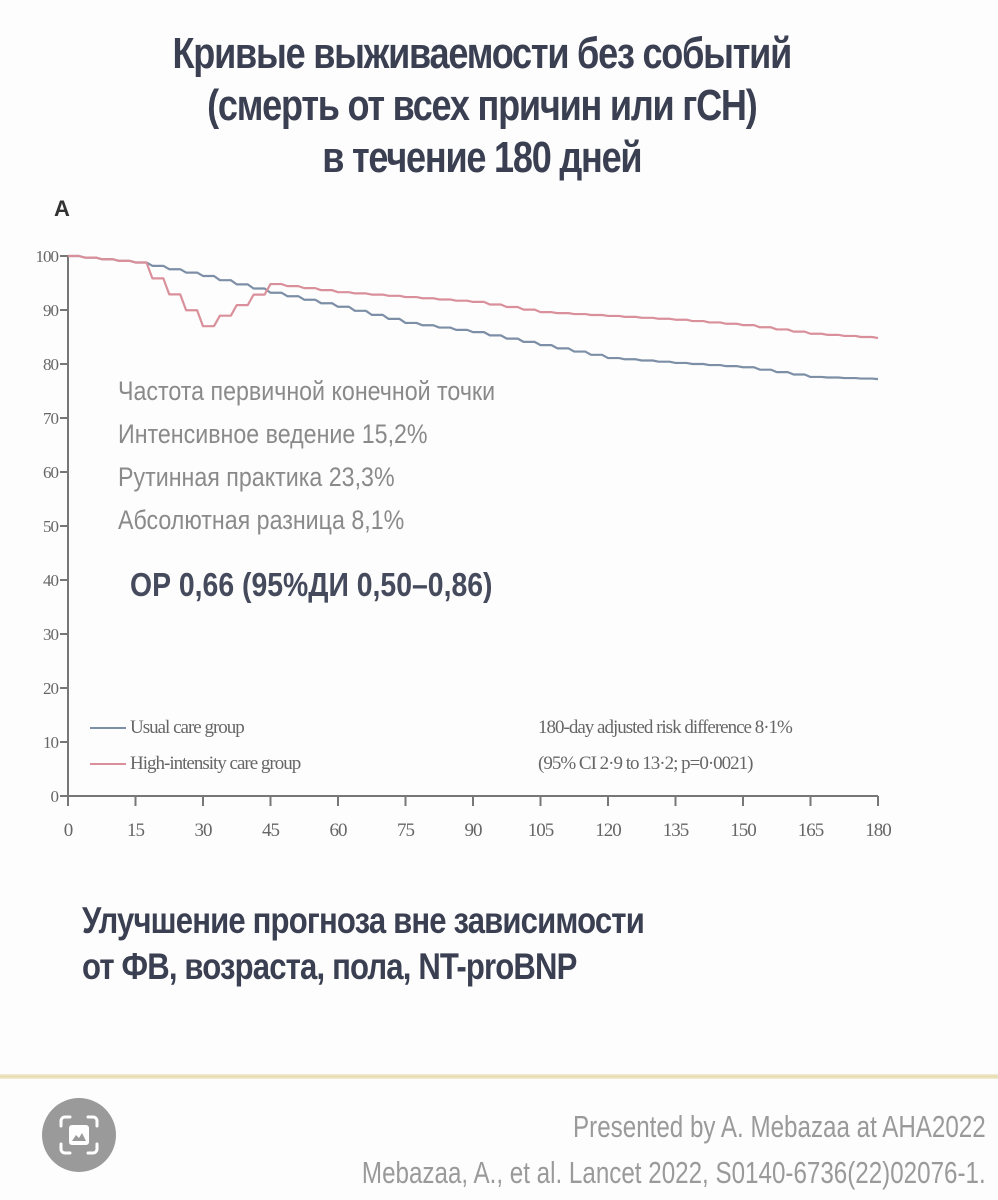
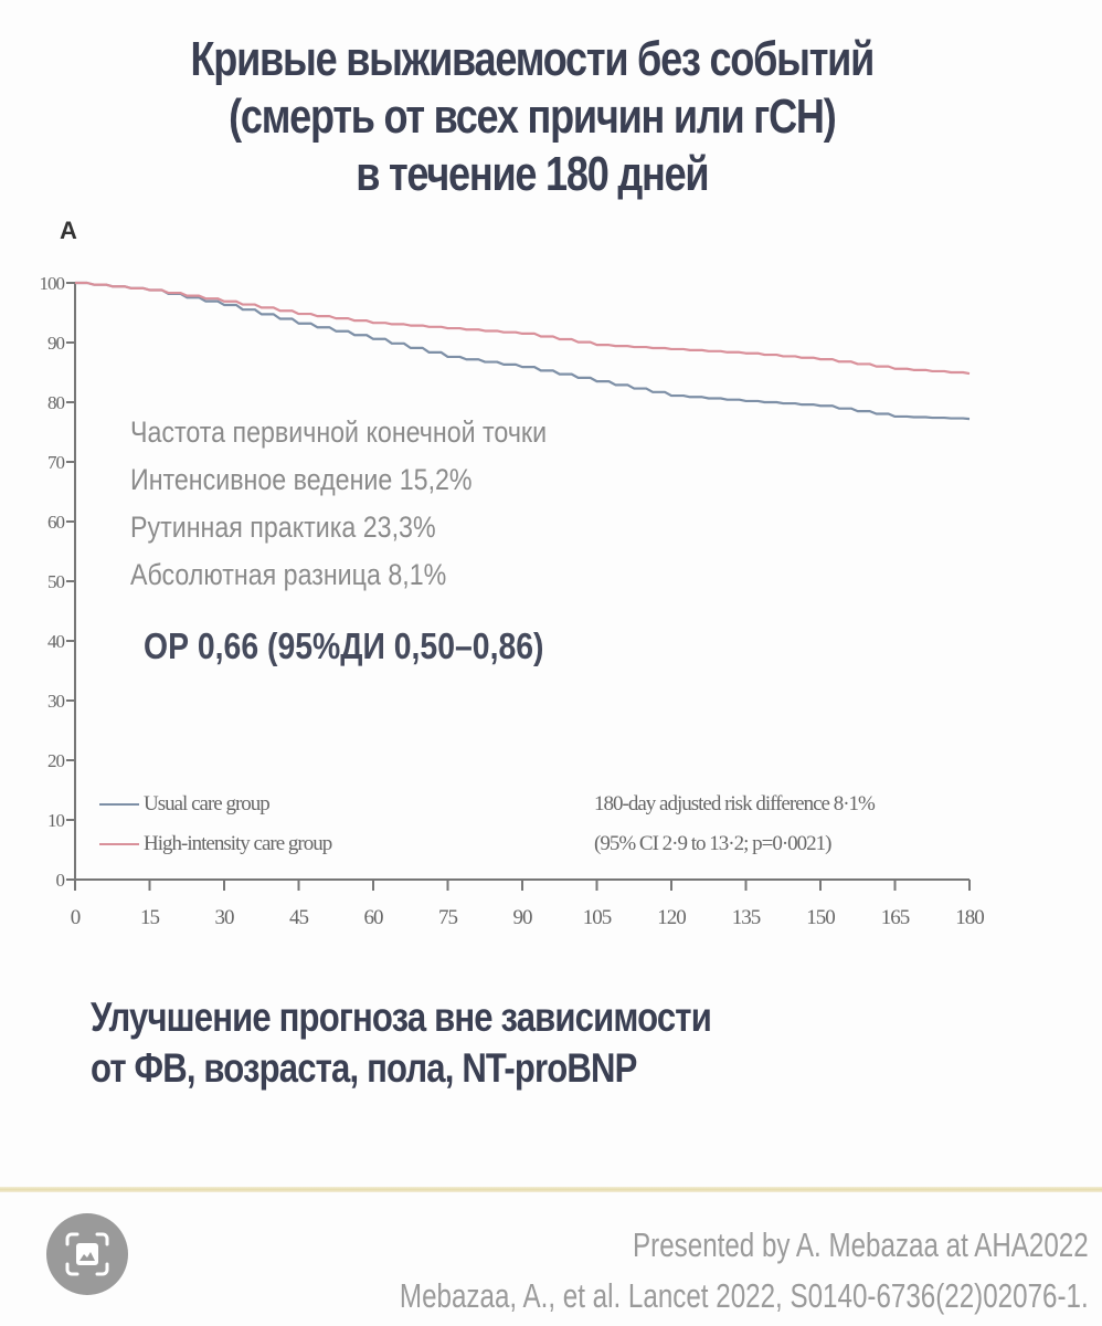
High-intensity care group/30: 87 -> 97
